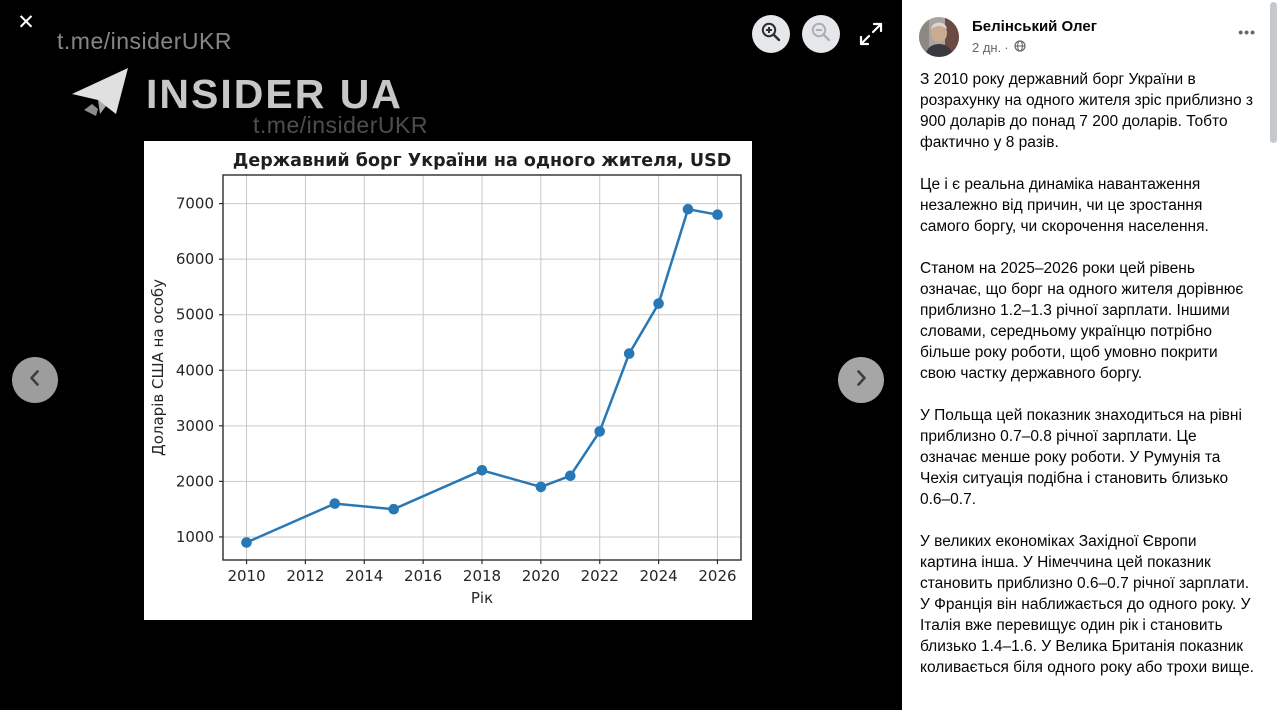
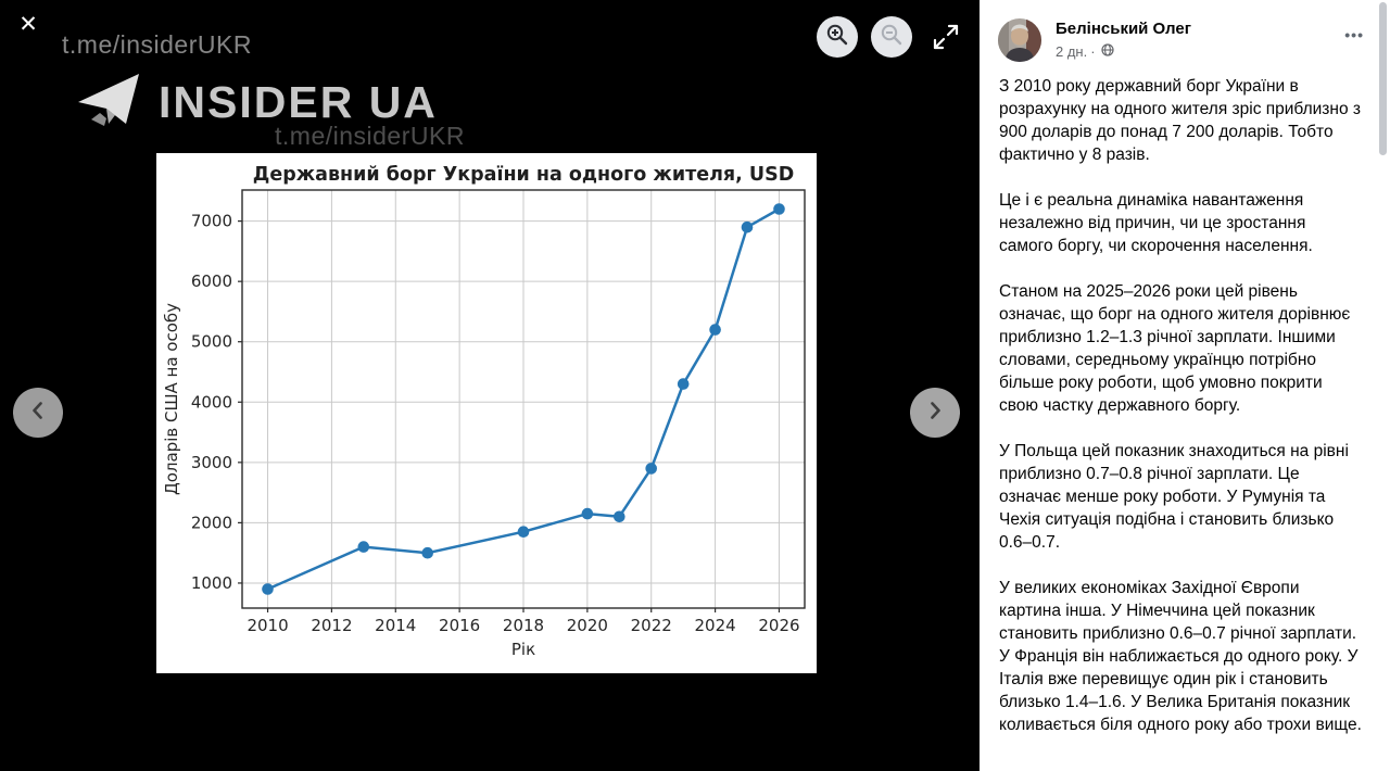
2018: 2200 -> 1800
2020: 1900 -> 2200
2026: 6800 -> 7200
